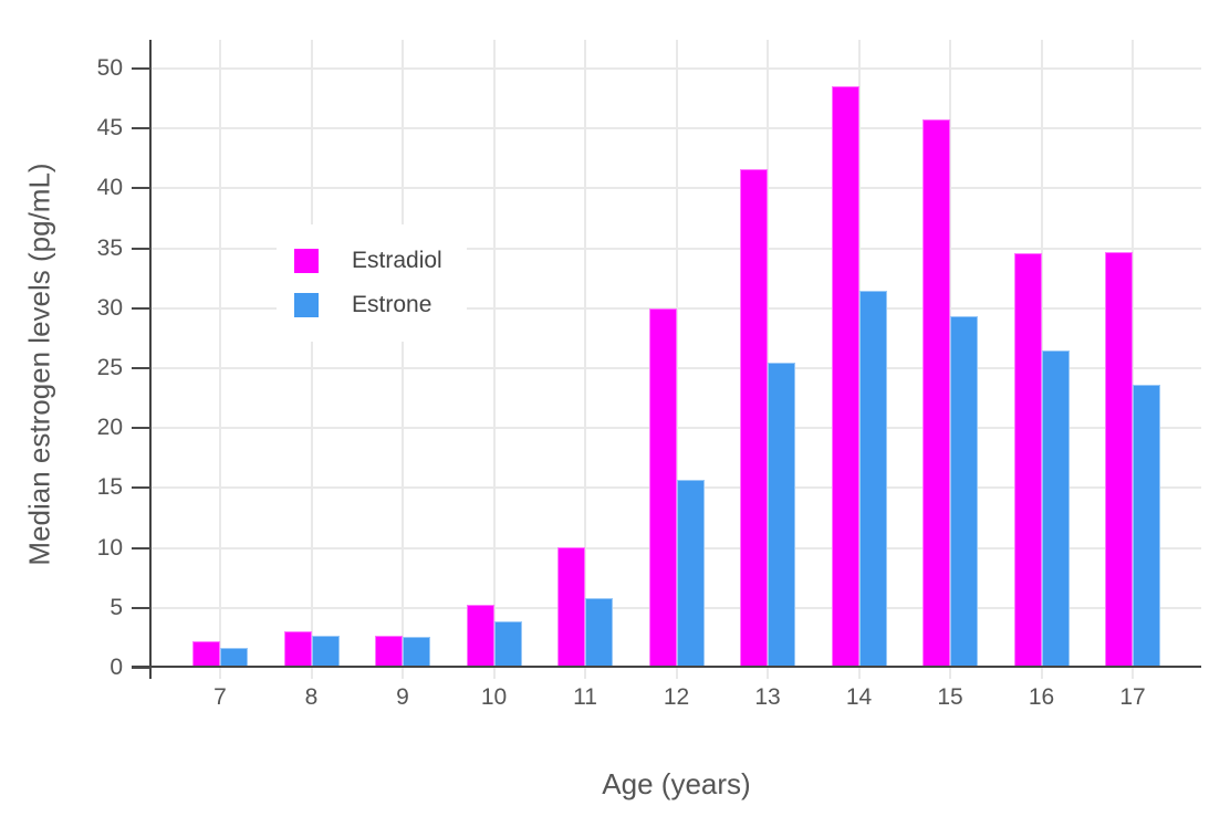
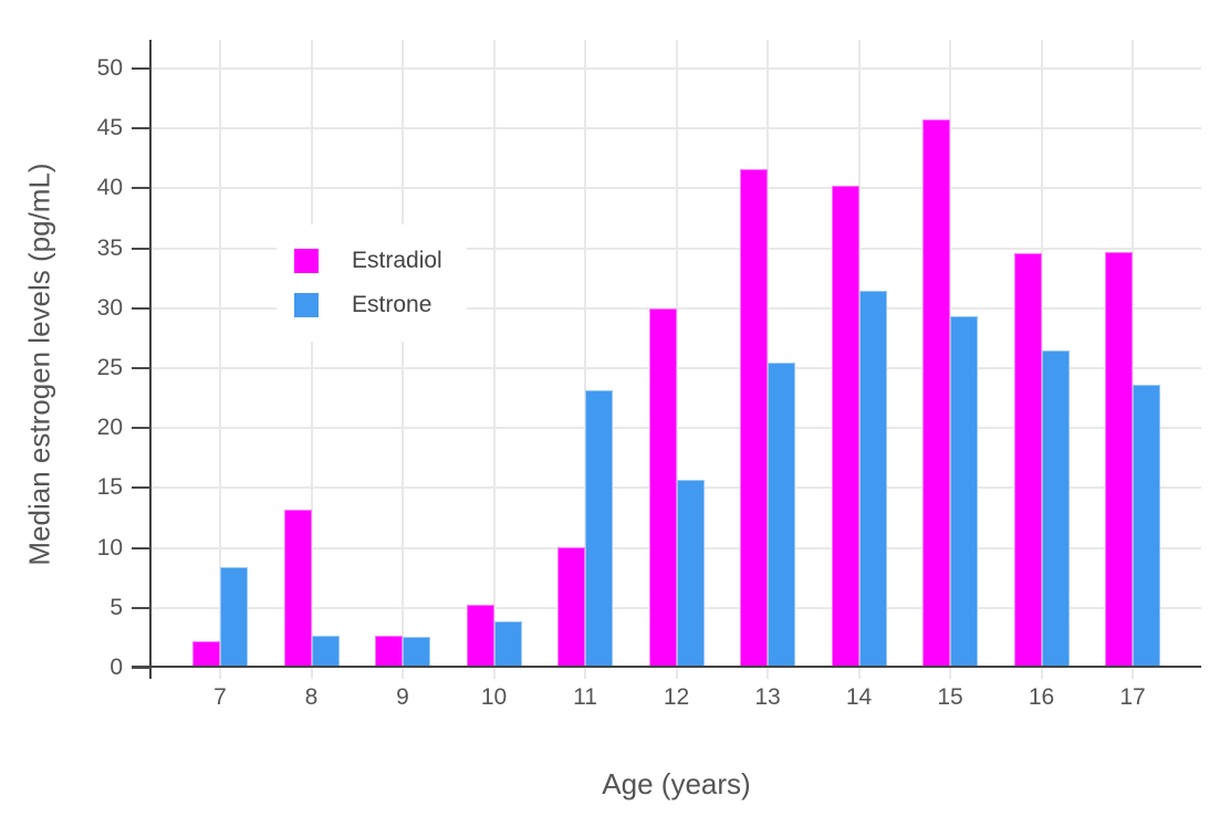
Estrone/7: 1.7 -> 8.4
Estradiol/8: 3.0 -> 13.2
Estrone/11: 5.8 -> 23.2
Estradiol/14: 48.5 -> 40.2
